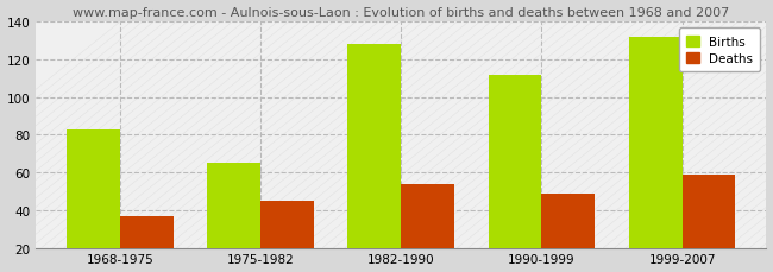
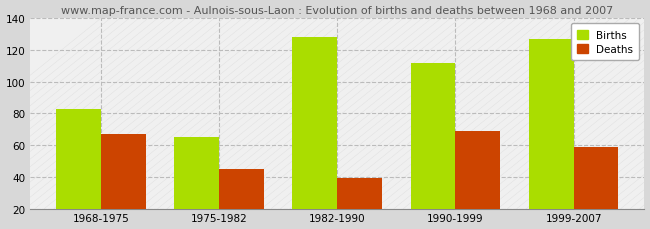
Deaths/1968-1975: 37 -> 67
Deaths/1982-1990: 54 -> 39
Deaths/1990-1999: 49 -> 69
Births/1999-2007: 132 -> 127
